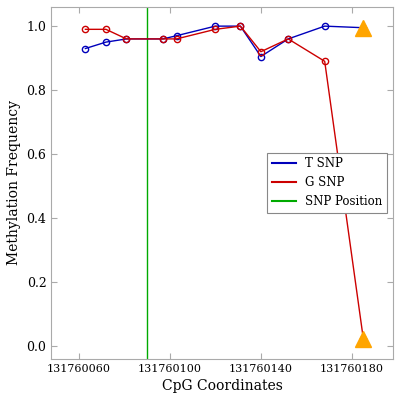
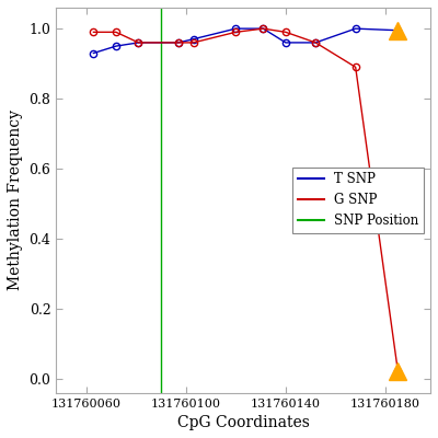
T SNP/131760140: 0.905 -> 0.960
G SNP/131760140: 0.92 -> 0.99
